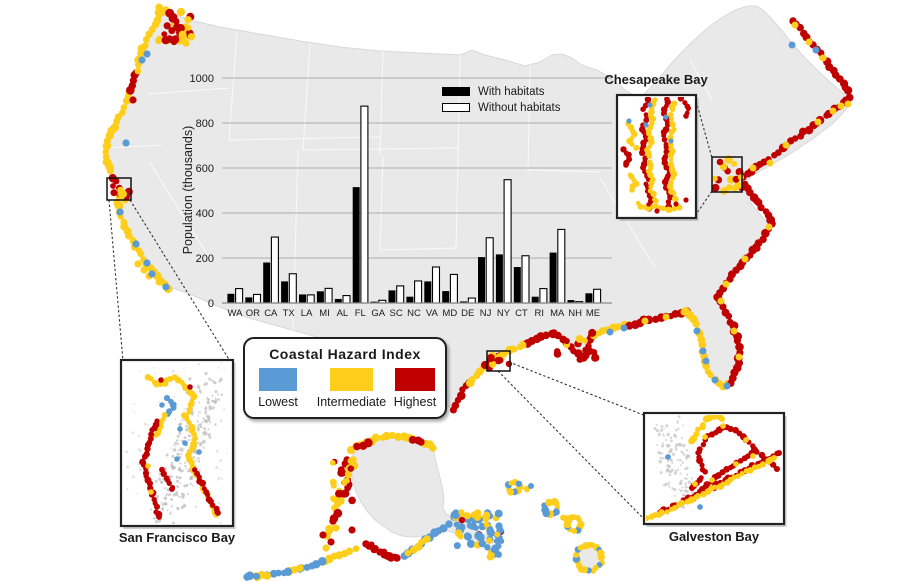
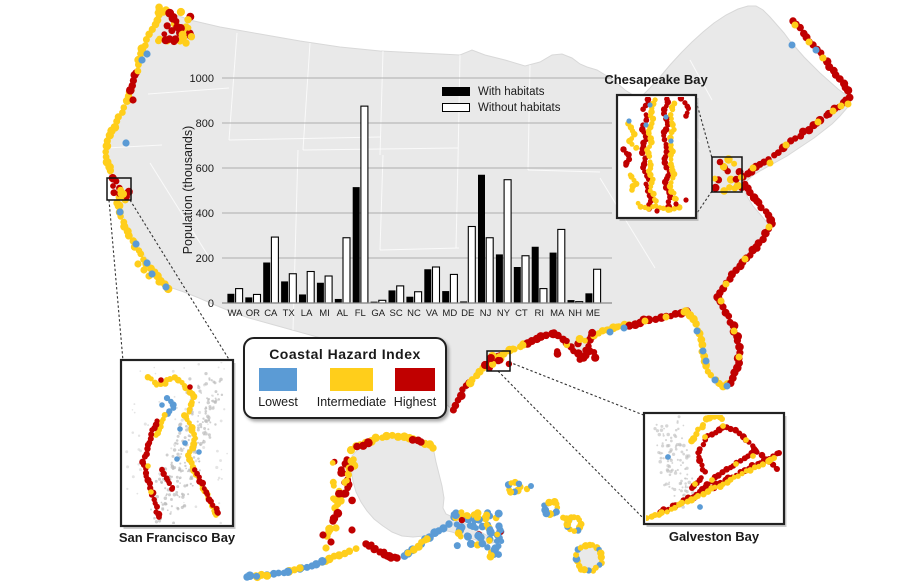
Without habitats/LA: 40 -> 140
With habitats/MI: 50 -> 90
Without habitats/MI: 60 -> 120
Without habitats/AL: 30 -> 290
Without habitats/NC: 100 -> 50
With habitats/VA: 100 -> 150
Without habitats/DE: 20 -> 340
With habitats/NJ: 200 -> 570
With habitats/RI: 30 -> 250
Without habitats/ME: 60 -> 150
